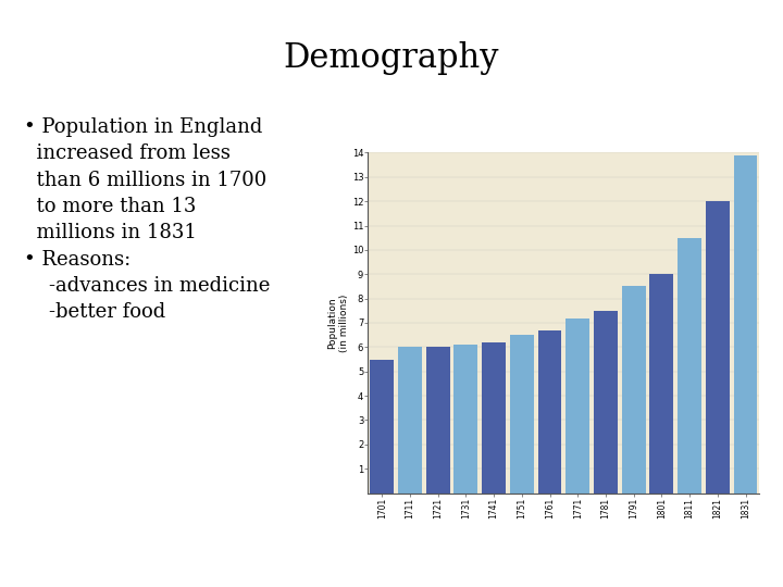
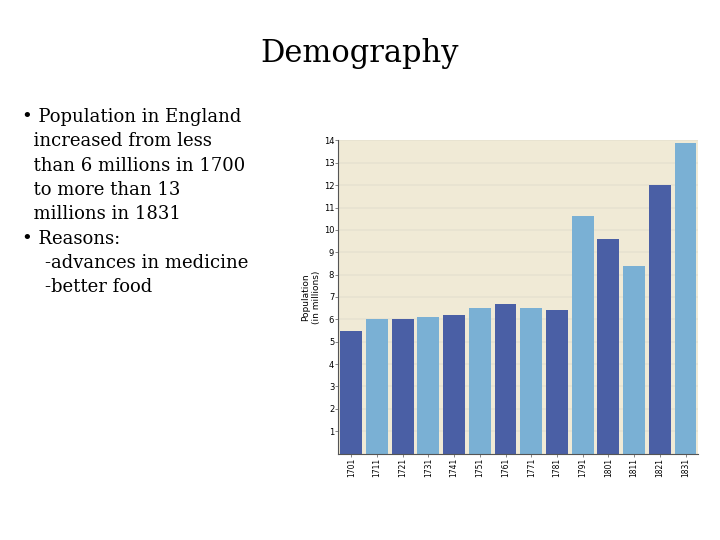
1771: 7.2 -> 6.5
1781: 7.5 -> 6.4
1791: 8.5 -> 10.6
1801: 9.0 -> 9.6
1811: 10.5 -> 8.4
